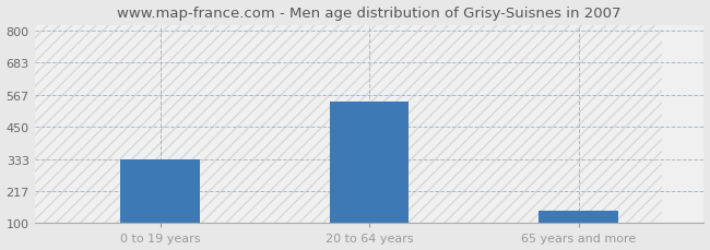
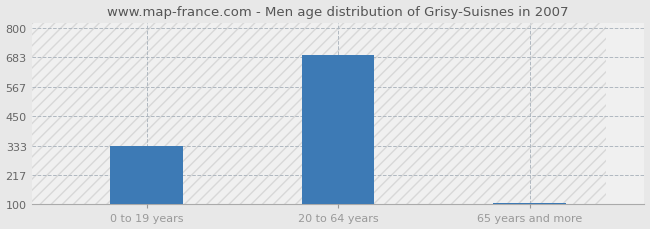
20 to 64 years: 540 -> 693
65 years and more: 145 -> 107
